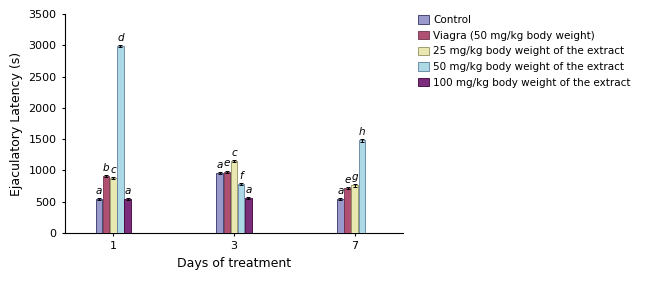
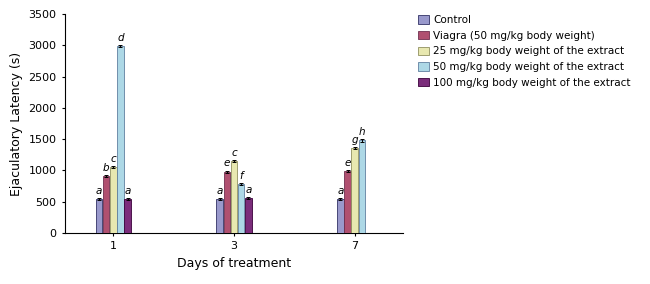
25 mg/kg body weight of the extract/1: 880 -> 1050
Control/3: 960 -> 540
Viagra (50 mg/kg body weight)/7: 720 -> 990
25 mg/kg body weight of the extract/7: 760 -> 1360
